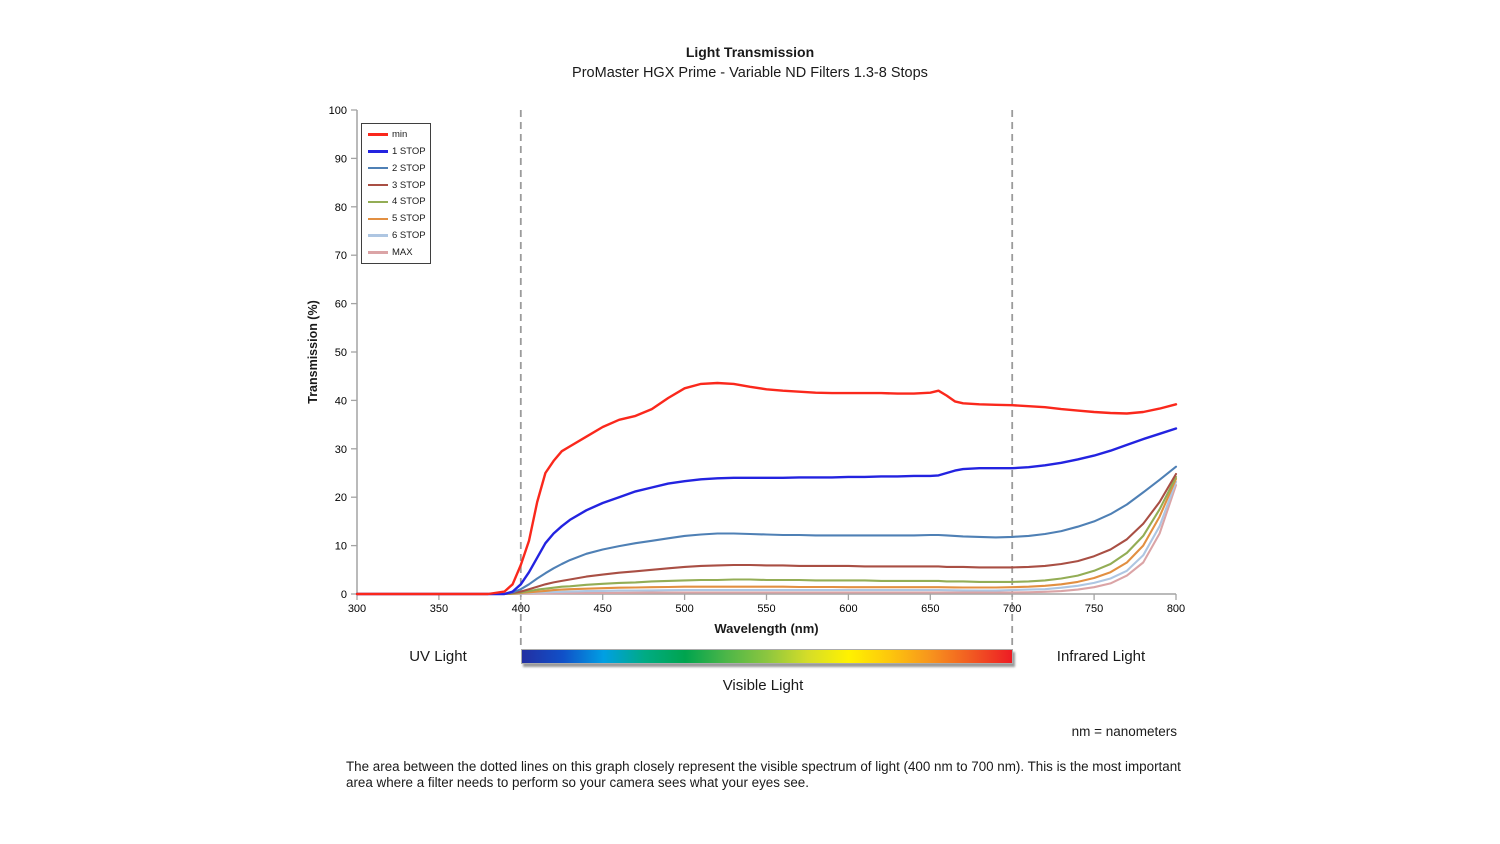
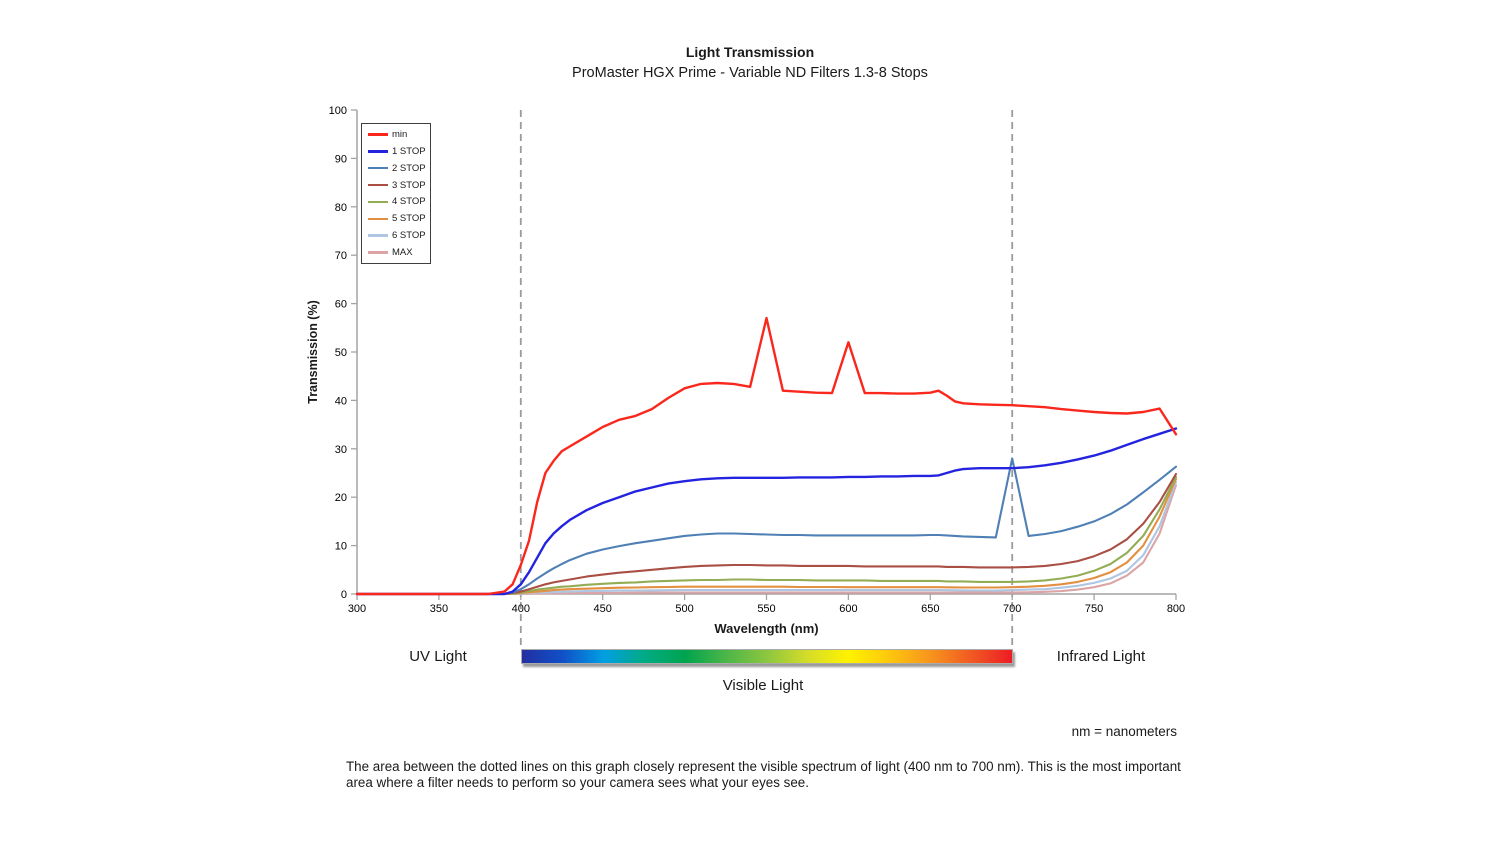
min/550: 42 -> 57
min/600: 42 -> 52
2 STOP/700: 12 -> 28
min/800: 39 -> 33
